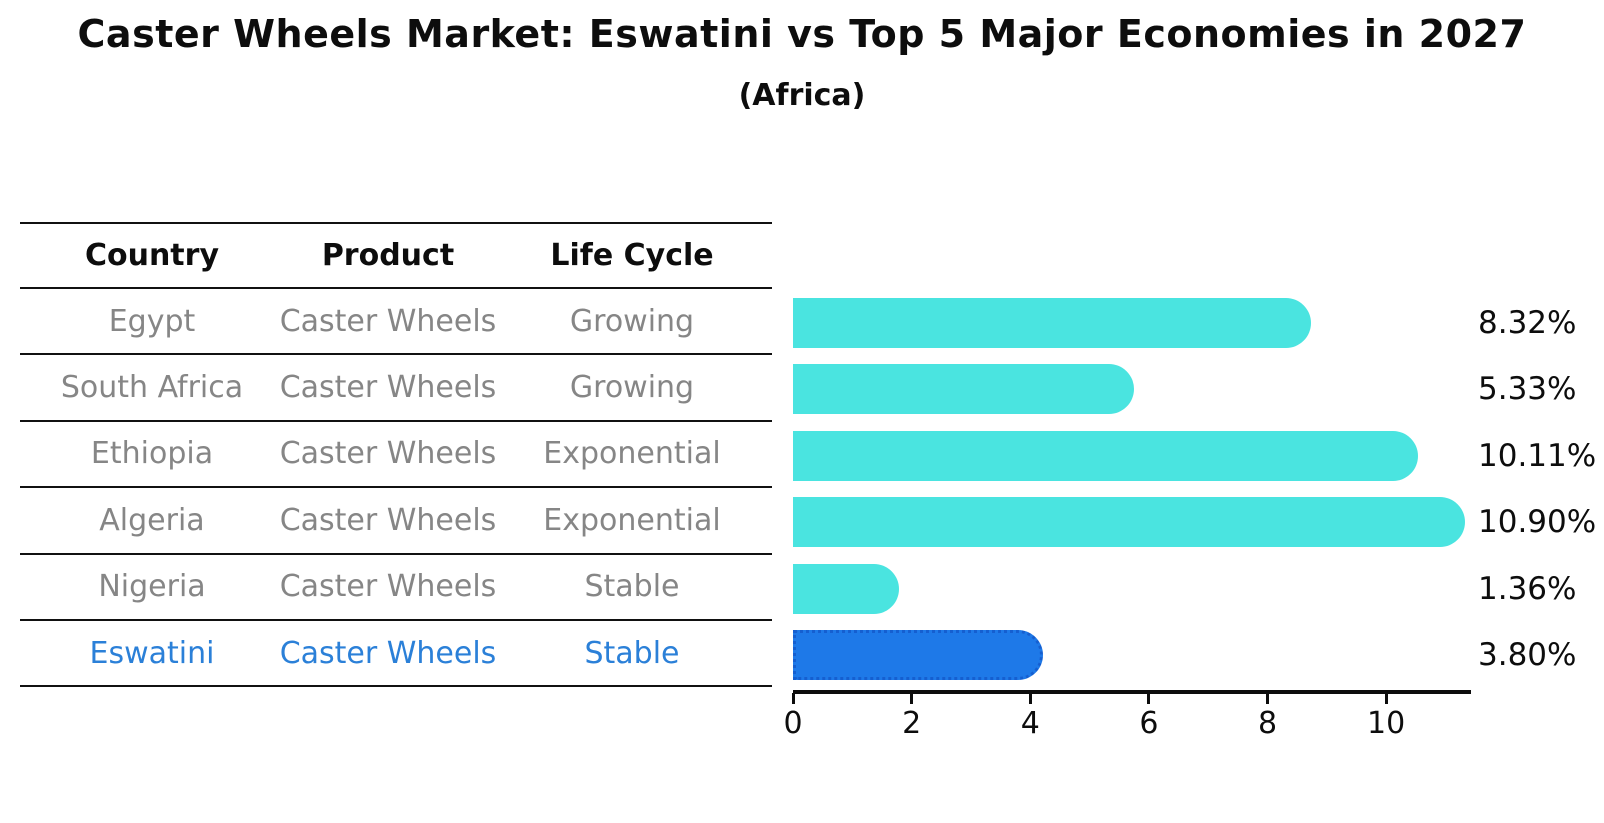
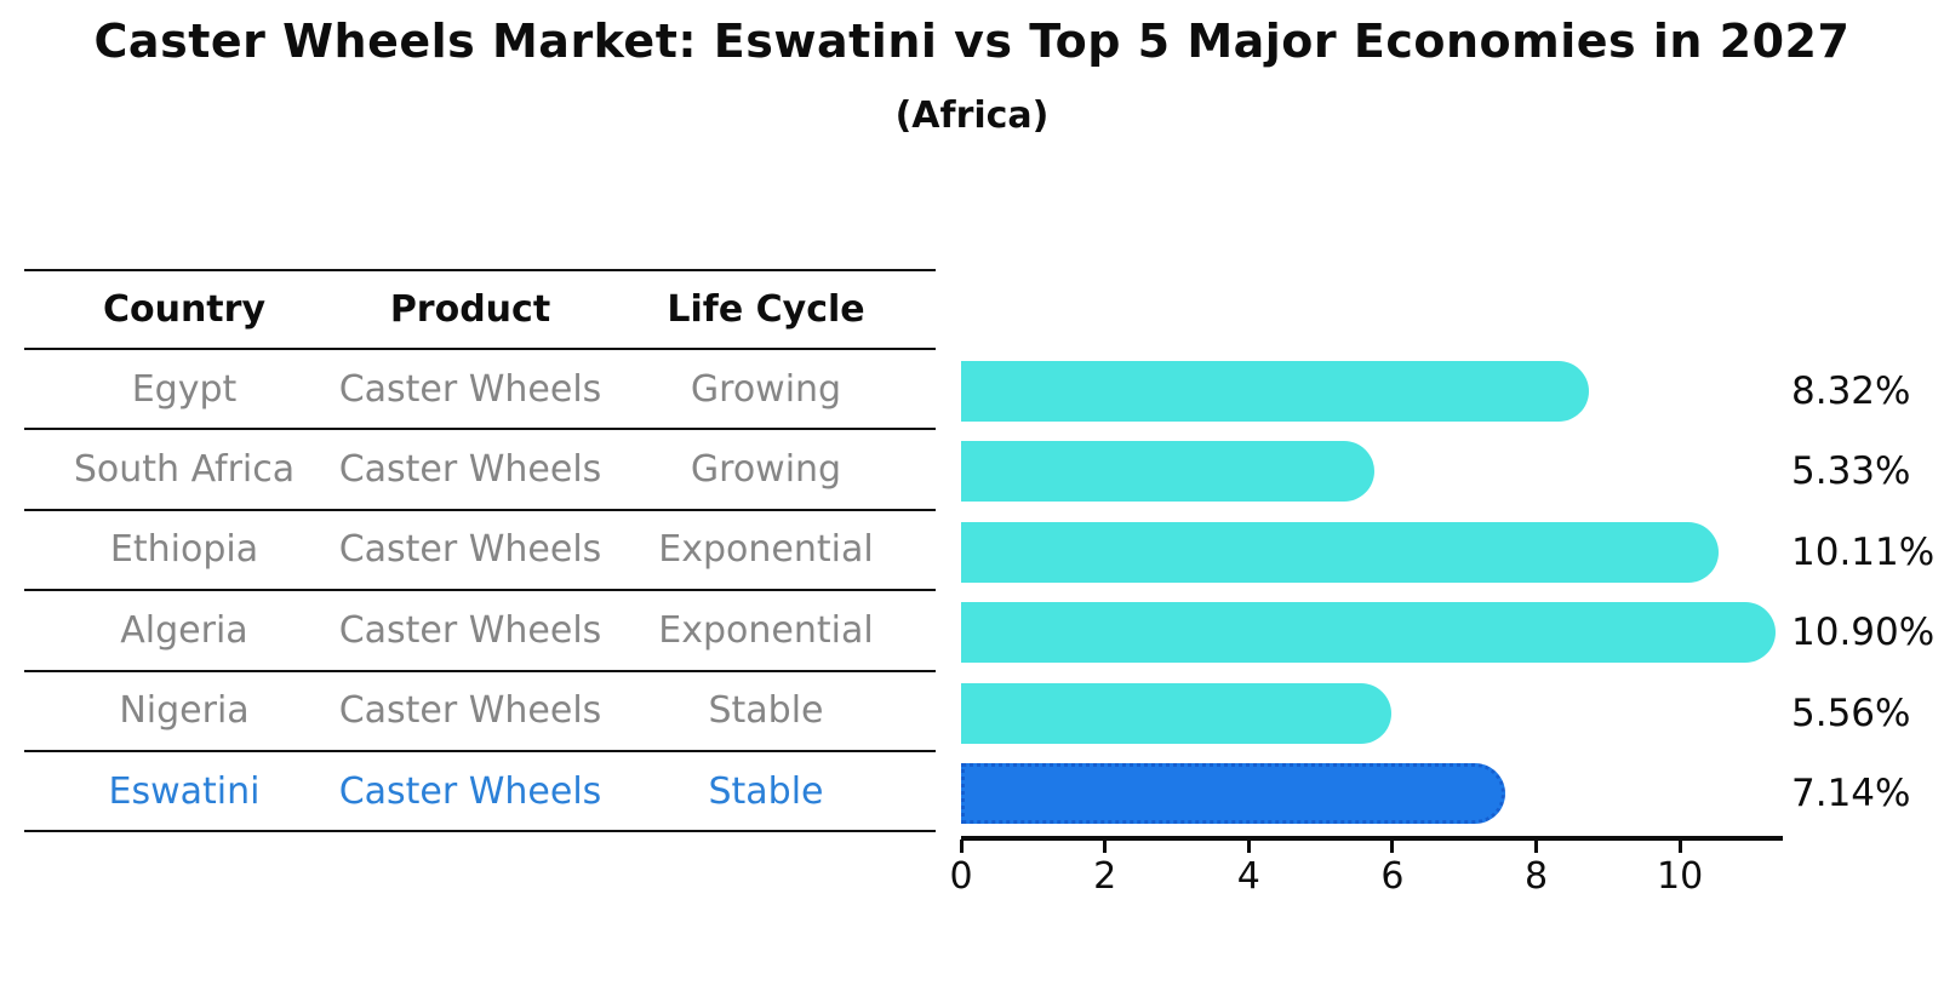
Nigeria: 1.36% -> 5.56%
Eswatini: 3.80% -> 7.14%
